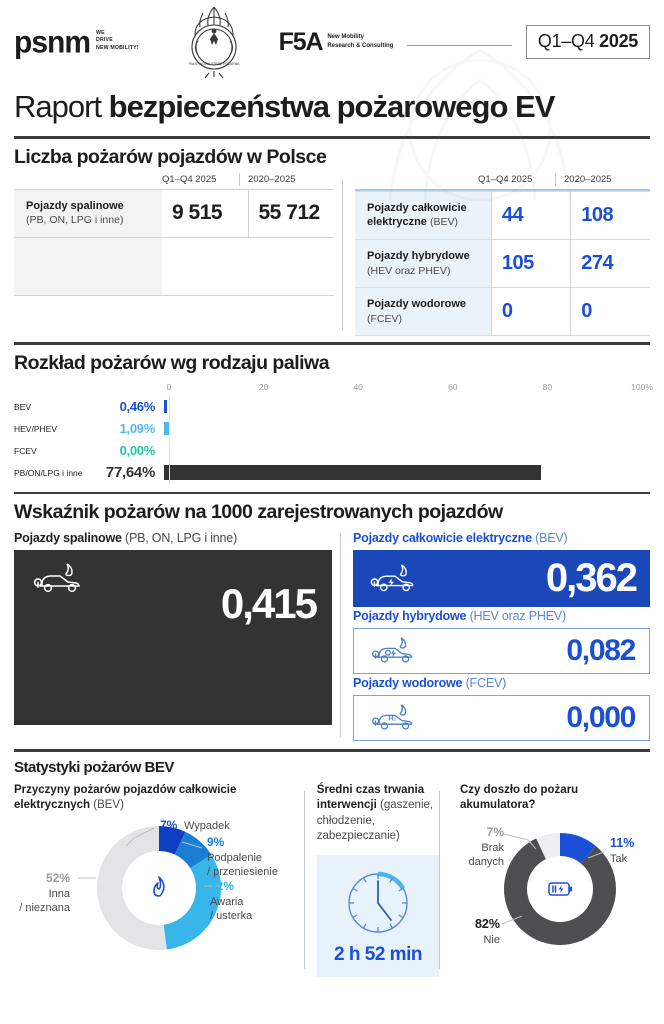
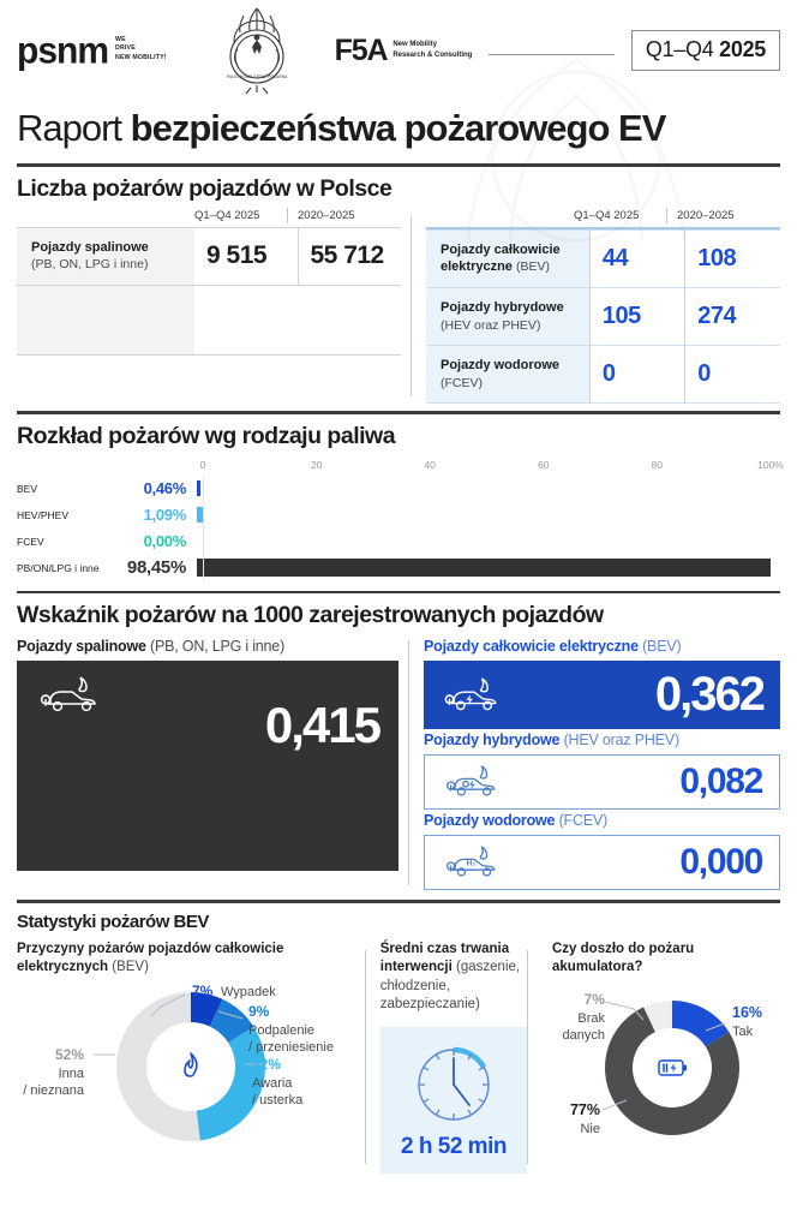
Rozkład pożarów wg rodzaju paliwa/PB/ON/LPG i inne: 77,64% -> 98,45%
Czy doszło do pożaru akumulatora?/Tak: 11% -> 16%
Czy doszło do pożaru akumulatora?/Nie: 82% -> 77%
